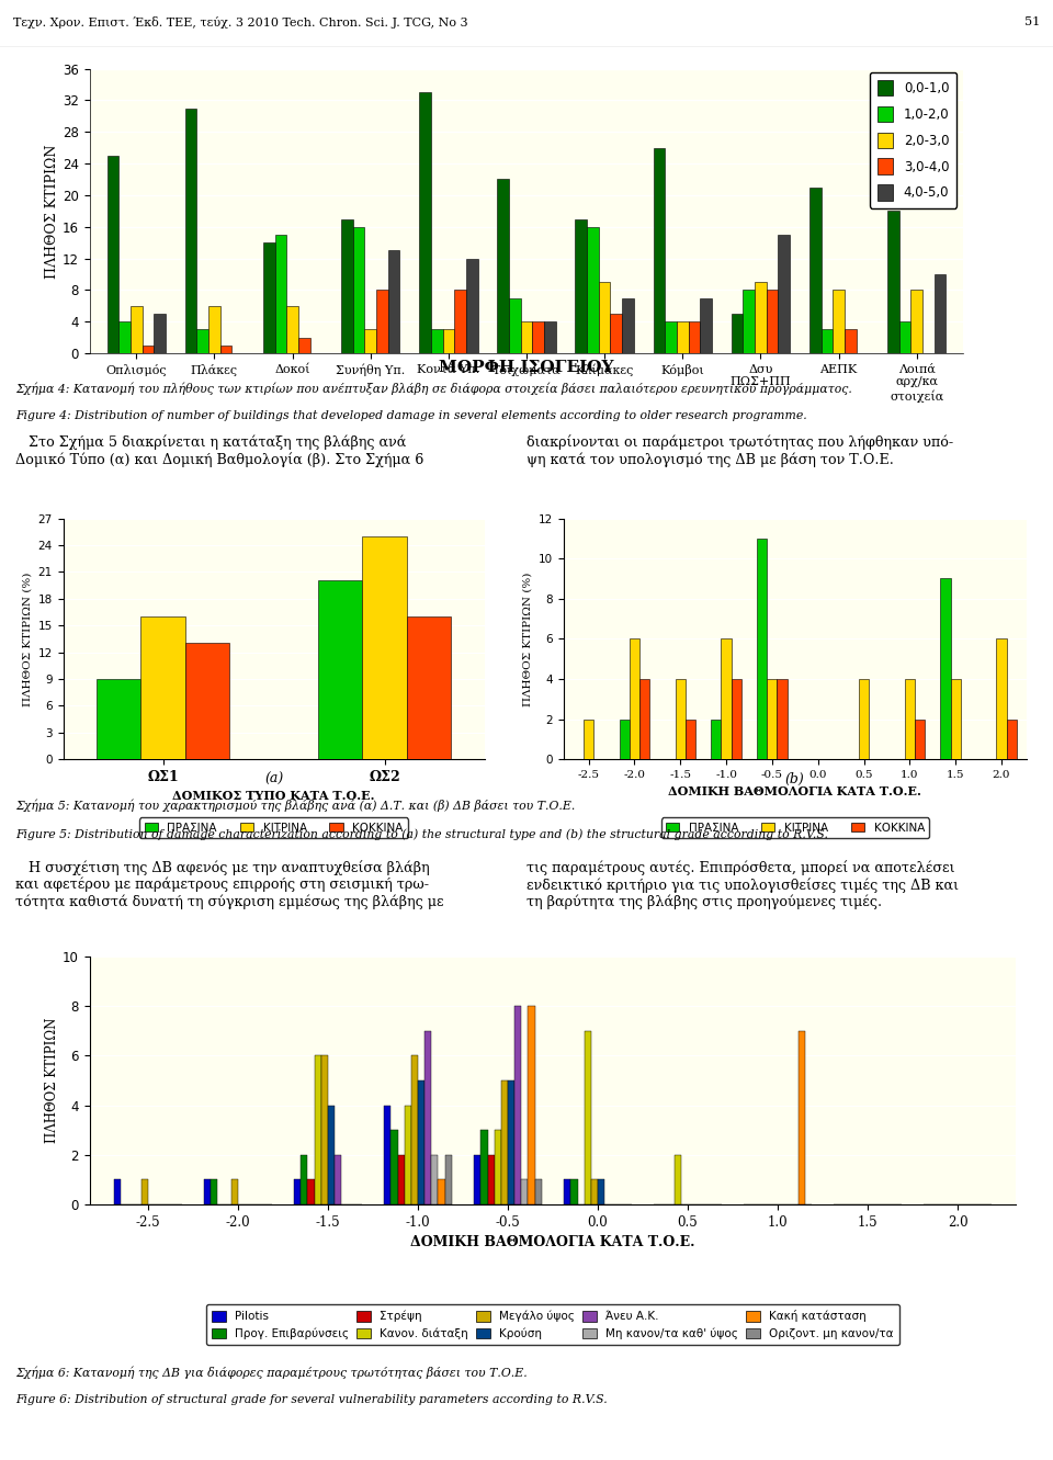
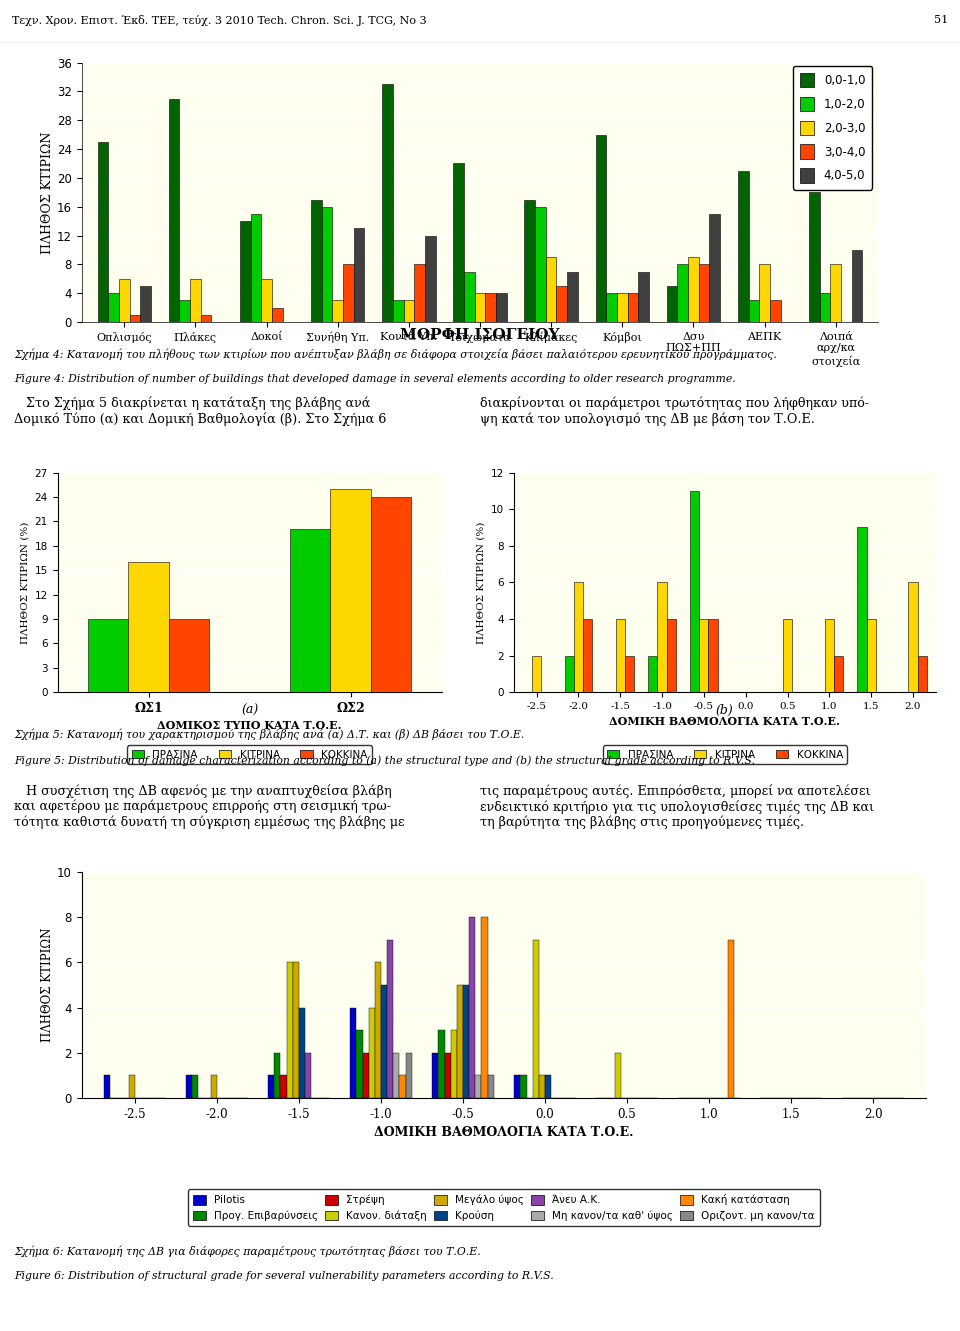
ΚΟΚΚΙΝΑ/ΩΣ1: 13 -> 9
ΚΟΚΚΙΝΑ/ΩΣ2: 16 -> 24
